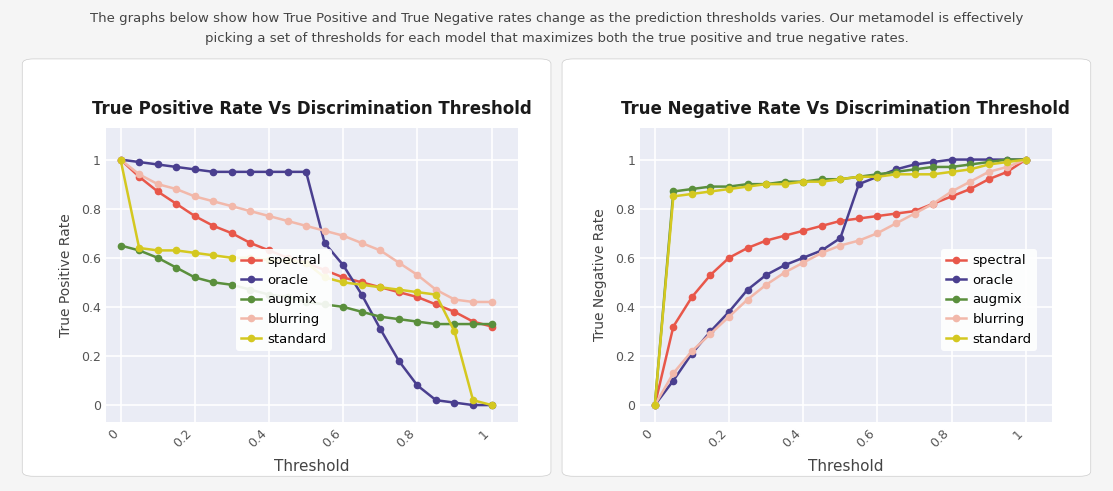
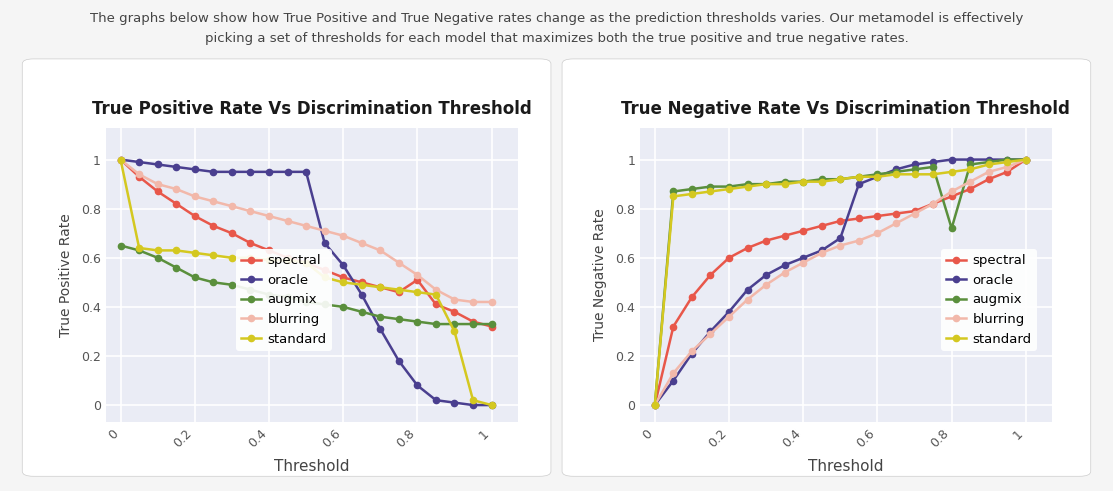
True Positive Rate Vs Discrimination Threshold/spectral/0.8: 0.44 -> 0.51
True Negative Rate Vs Discrimination Threshold/augmix/0.8: 0.97 -> 0.72
